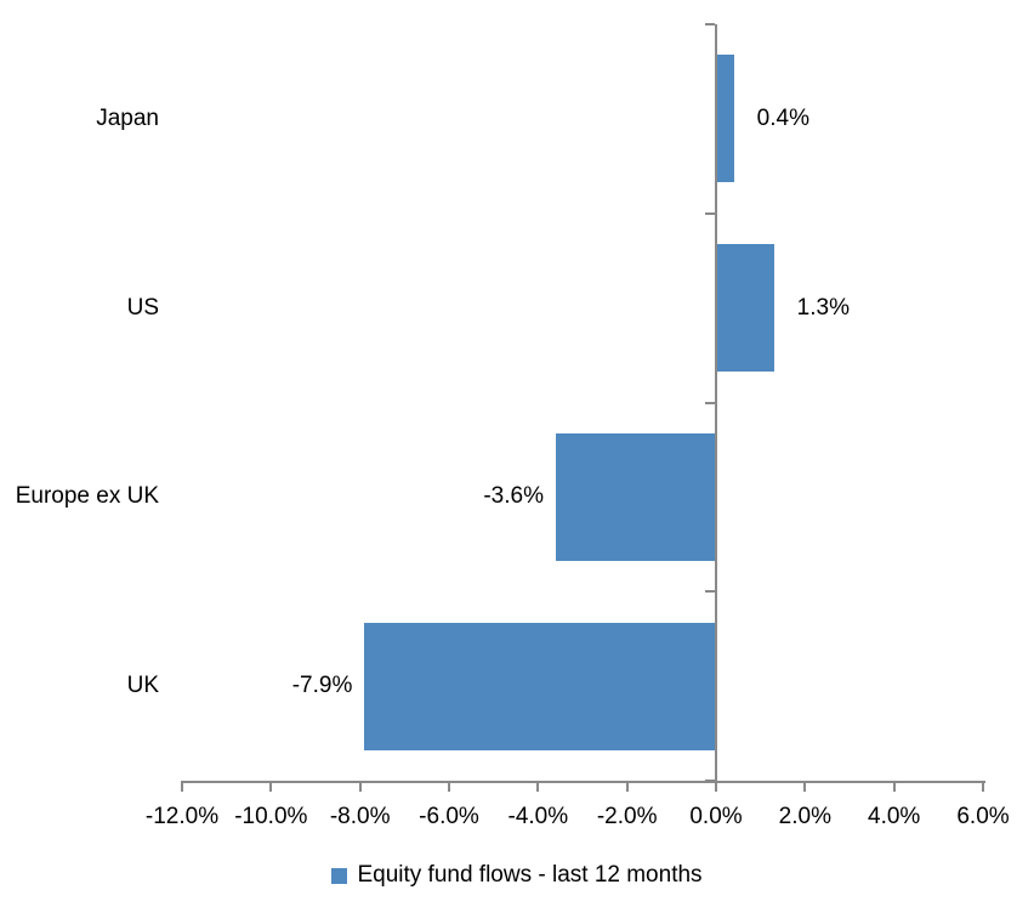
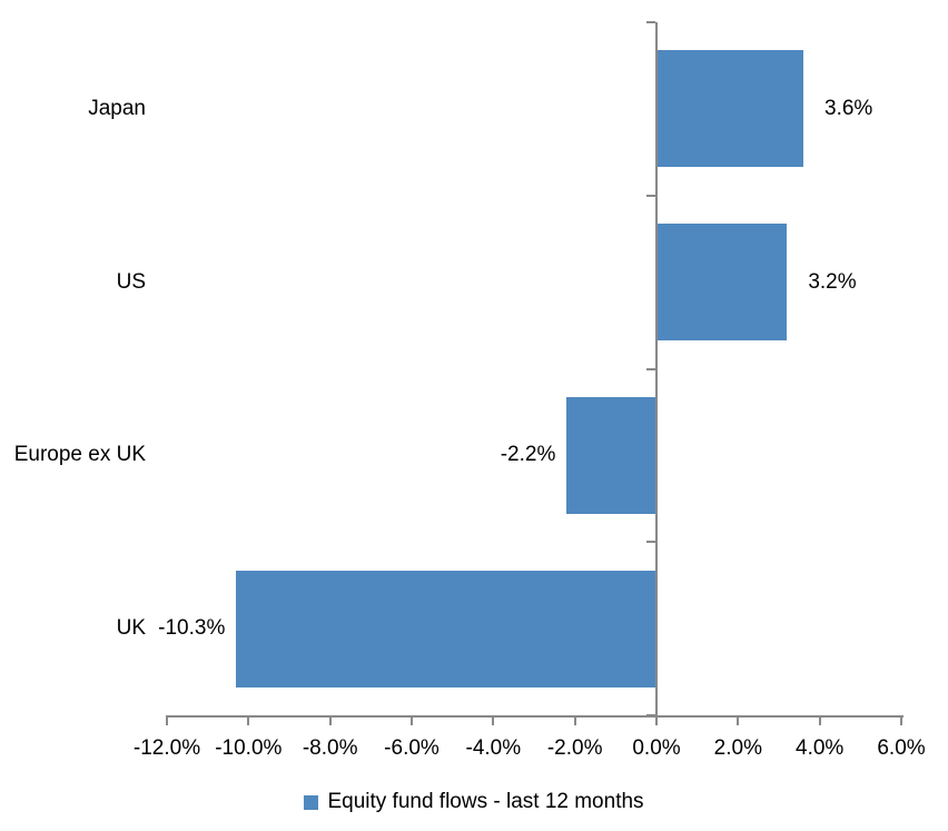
Japan: 0.4% -> 3.6%
US: 1.3% -> 3.2%
Europe ex UK: -3.6% -> -2.2%
UK: -7.9% -> -10.3%
